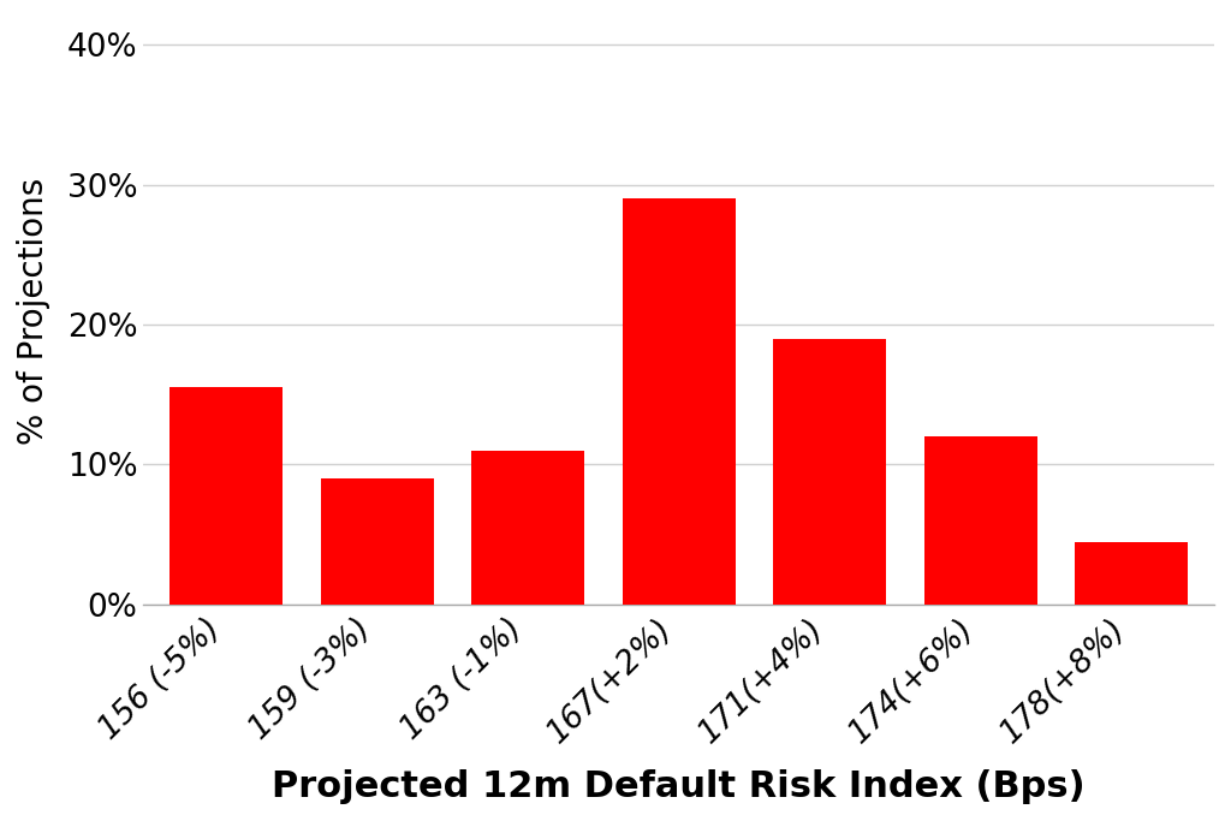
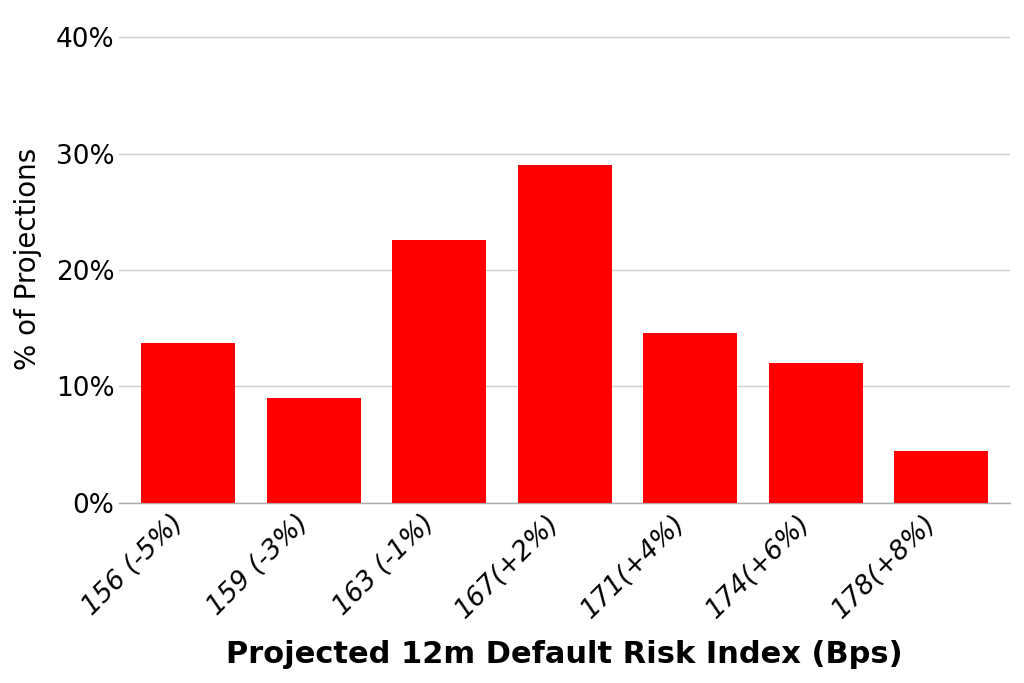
156 (-5%): 15.5% -> 13.7%
163 (-1%): 11.0% -> 22.6%
171(+4%): 19.0% -> 14.6%
